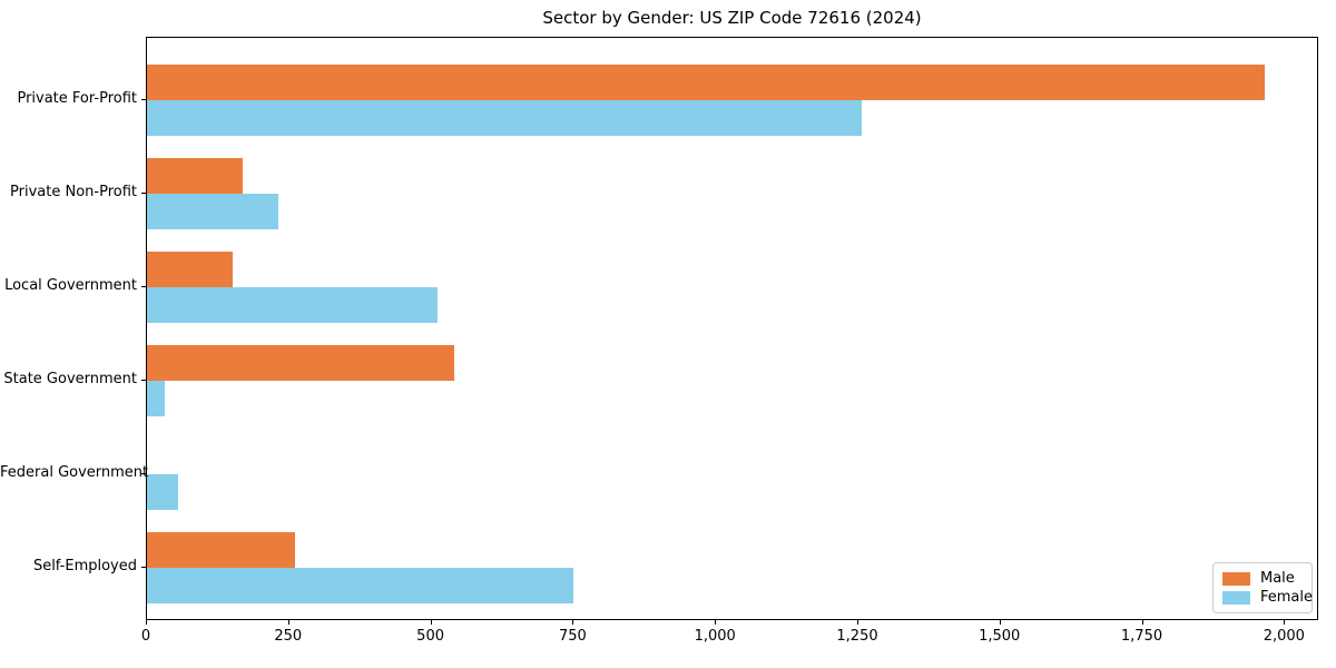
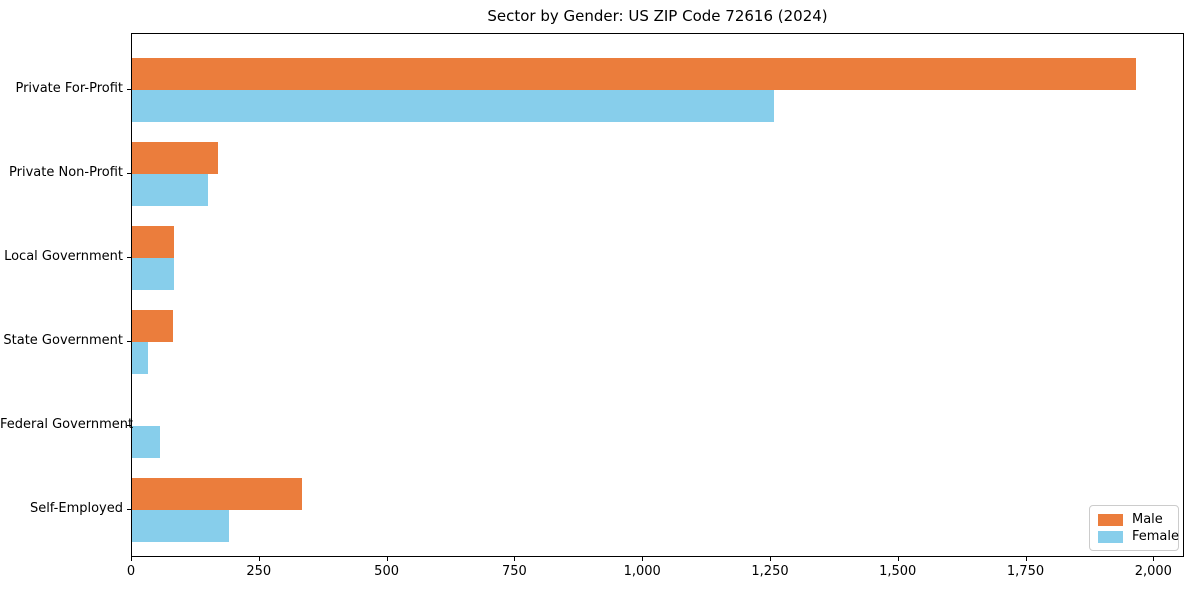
Female/Private Non-Profit: 230 -> 150
Male/Local Government: 150 -> 80
Female/Local Government: 510 -> 80
Male/State Government: 540 -> 80
Male/Self-Employed: 260 -> 330
Female/Self-Employed: 750 -> 190
